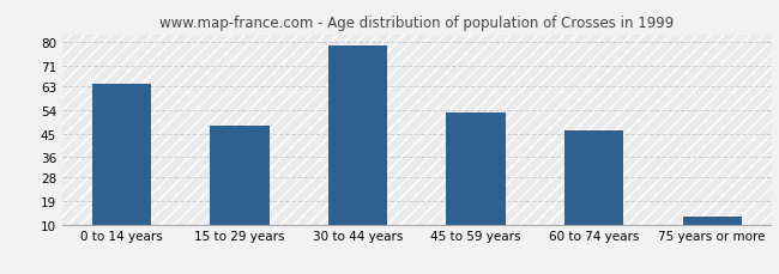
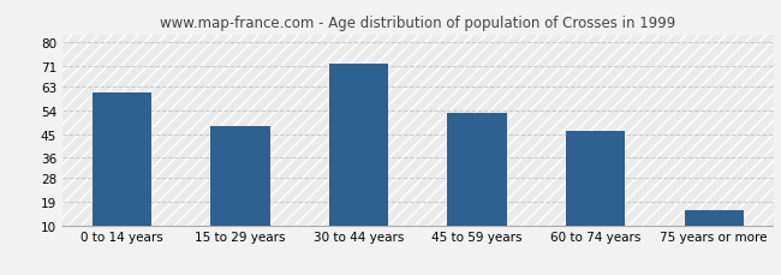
0 to 14 years: 64 -> 61
30 to 44 years: 79 -> 72
75 years or more: 13 -> 16
